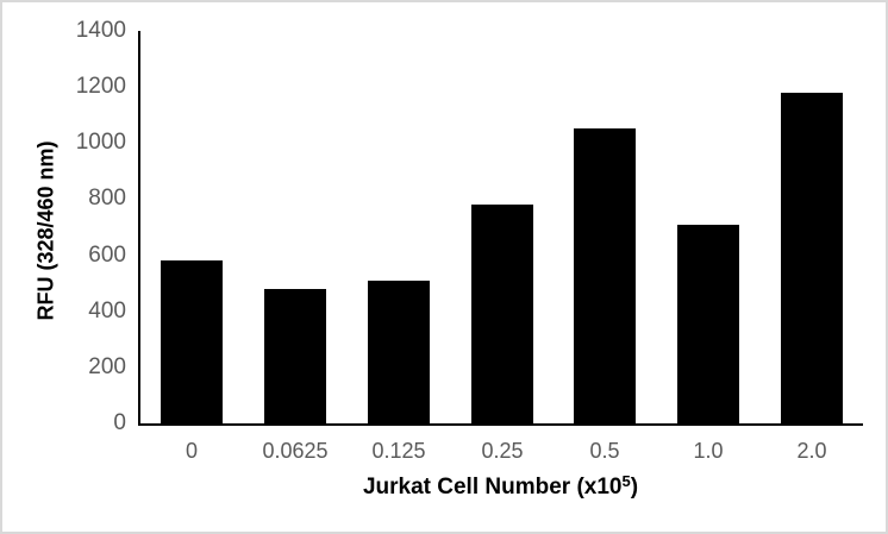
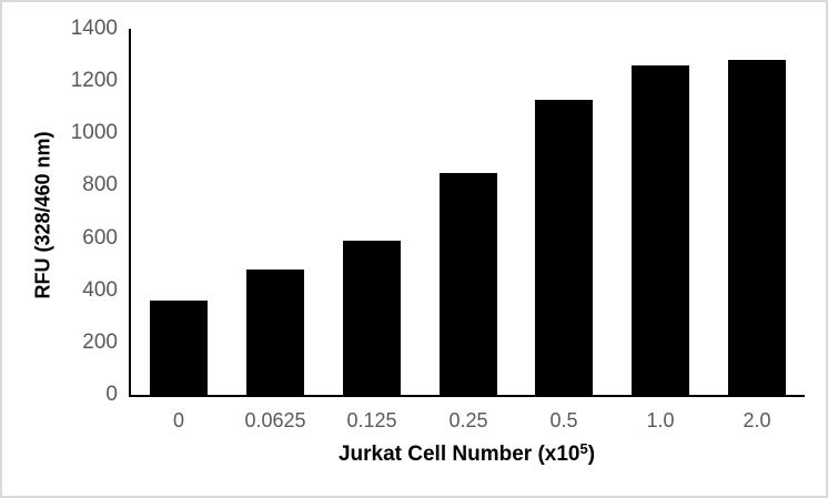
0: 580 -> 360
0.125: 510 -> 590
0.25: 780 -> 850
0.5: 1050 -> 1130
1.0: 710 -> 1260
2.0: 1180 -> 1280
